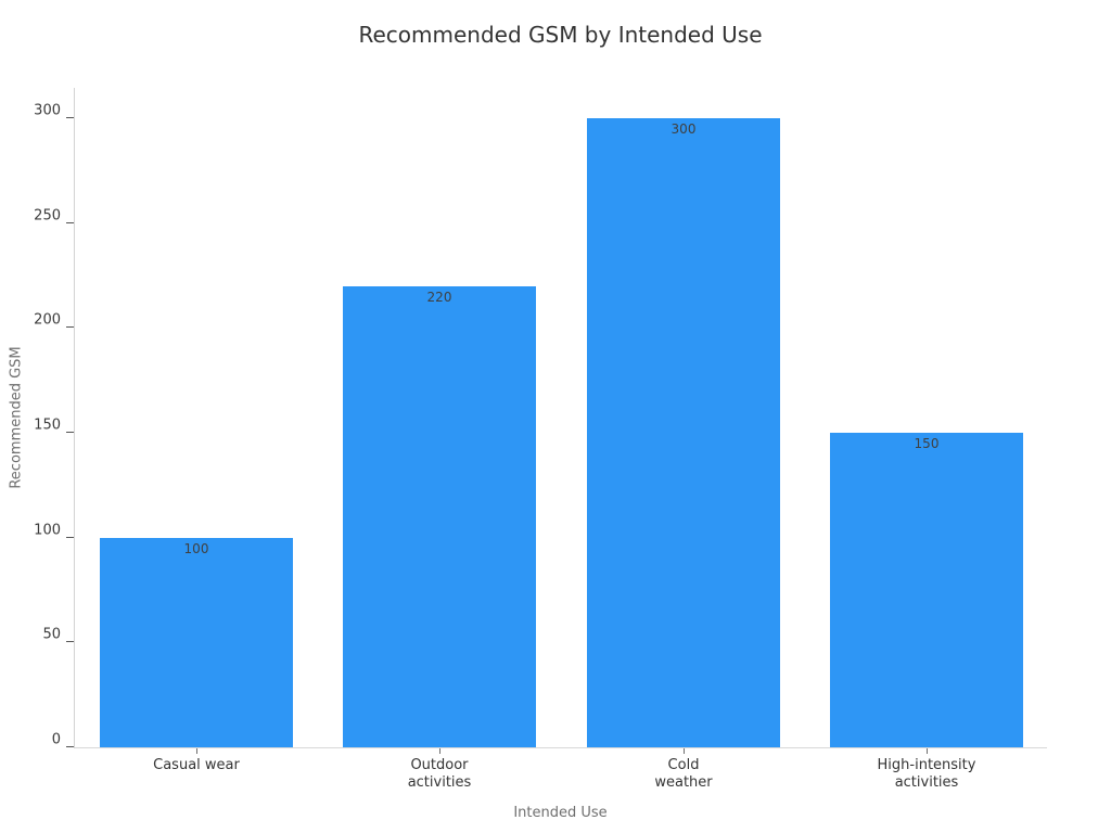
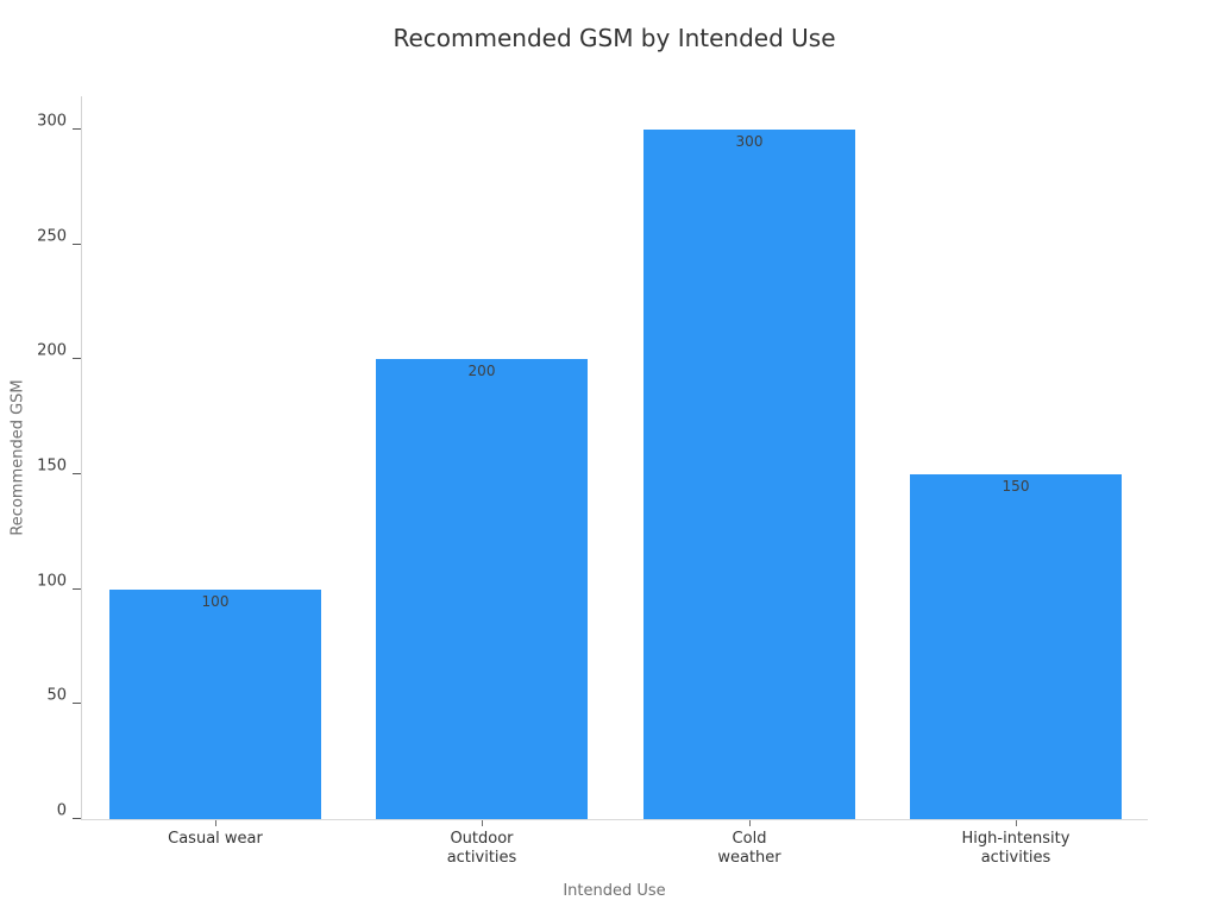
Outdoor activities: 220 -> 200
